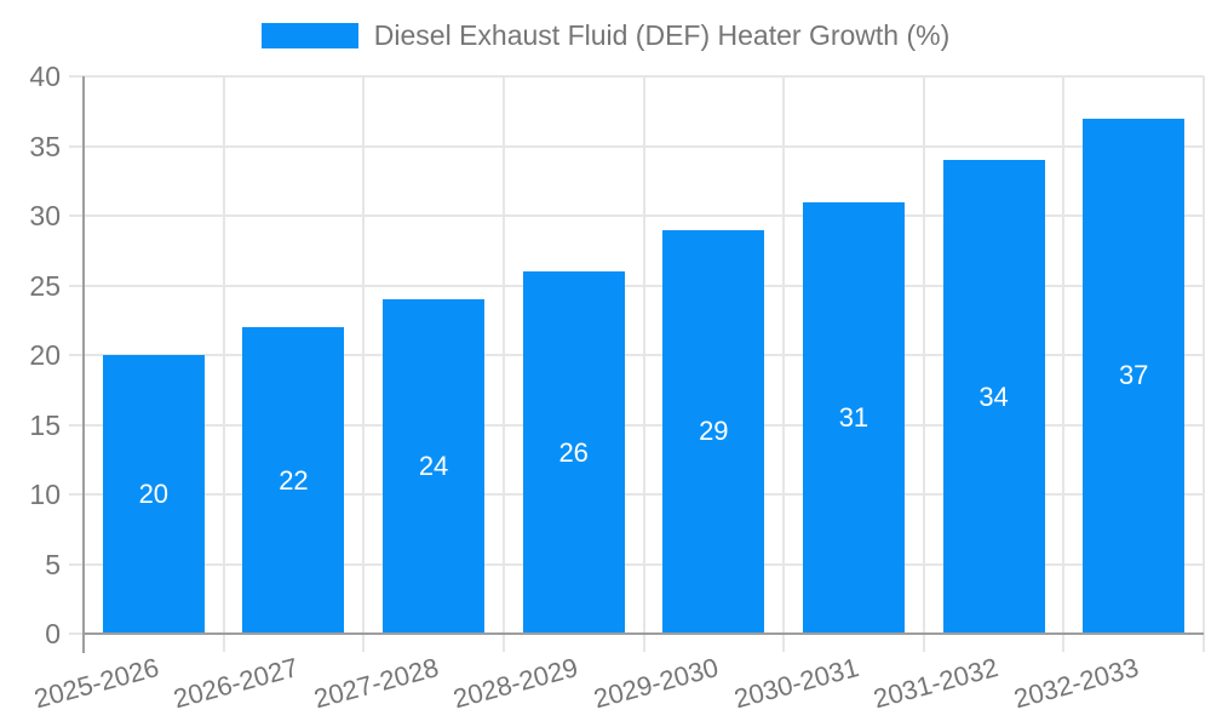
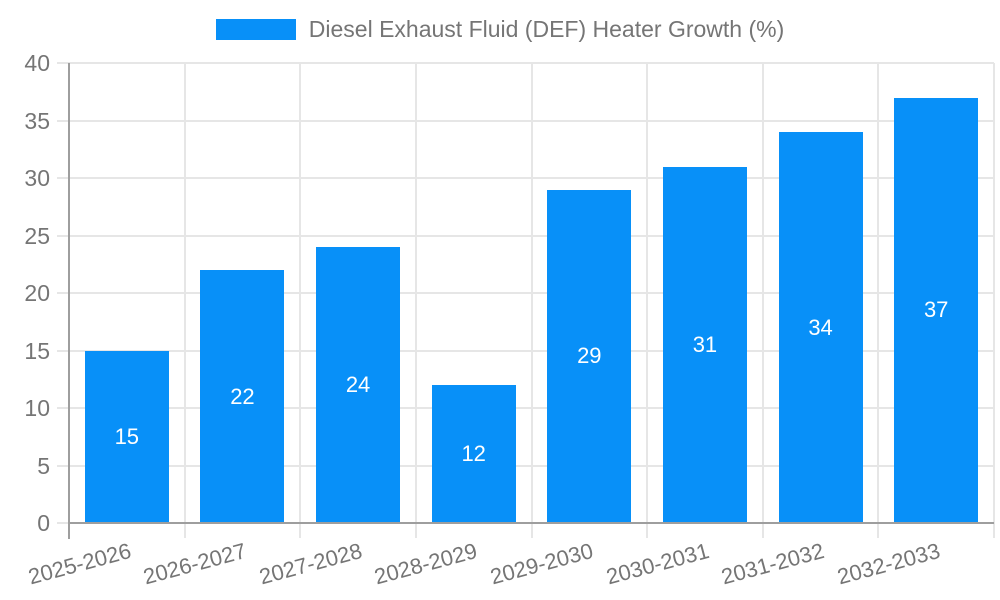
2025-2026: 20 -> 15
2028-2029: 26 -> 12
